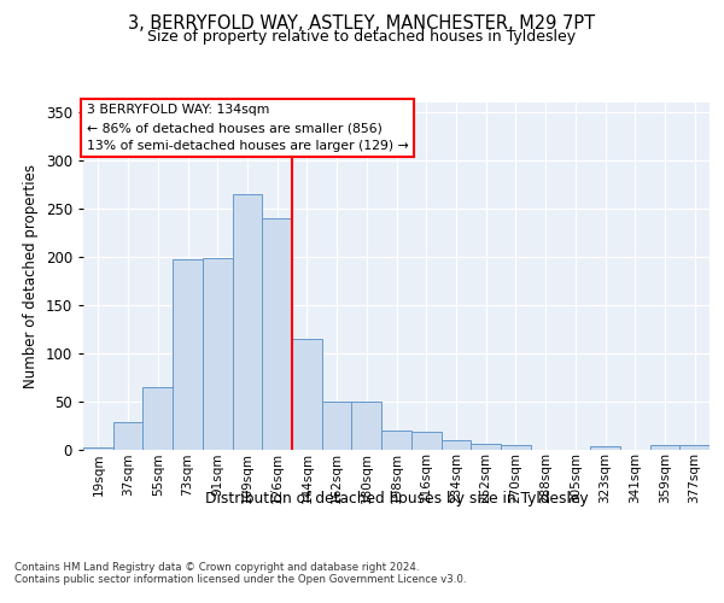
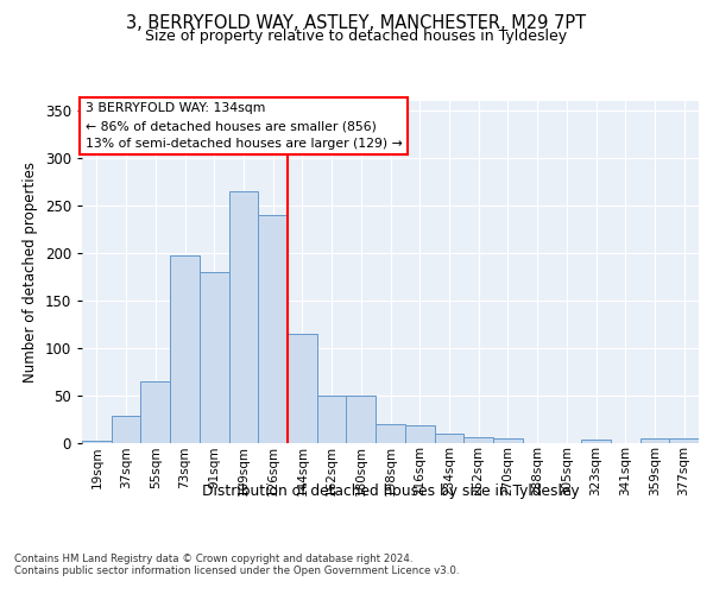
91sqm: 198 -> 180
